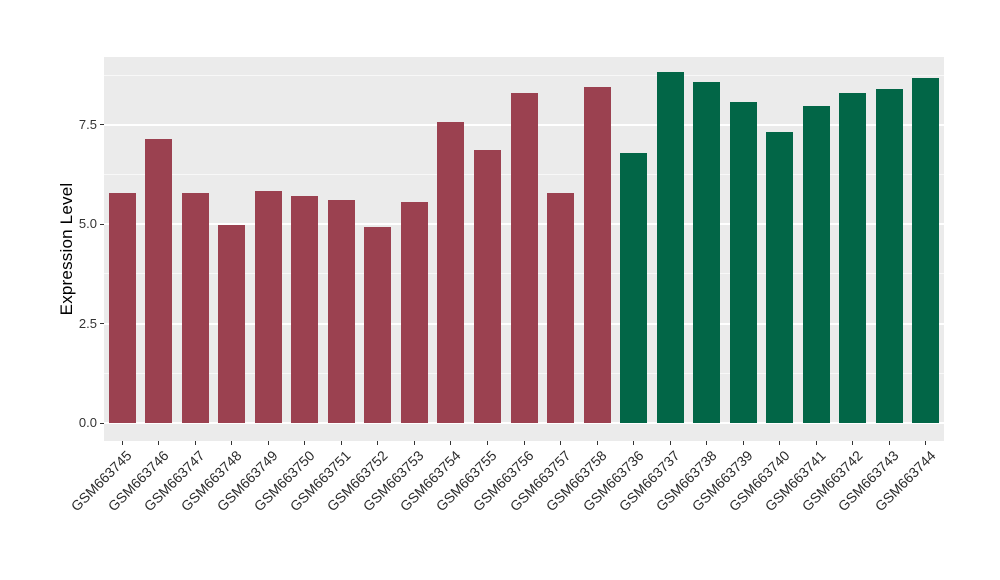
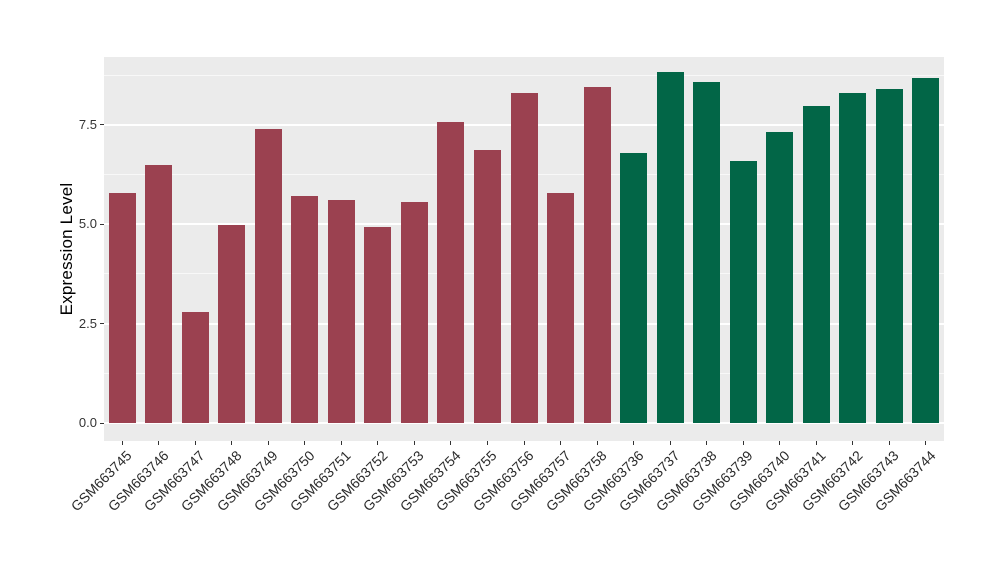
GSM663746: 7.2 -> 6.5
GSM663747: 5.8 -> 2.8
GSM663749: 5.8 -> 7.4
GSM663739: 8.1 -> 6.6
